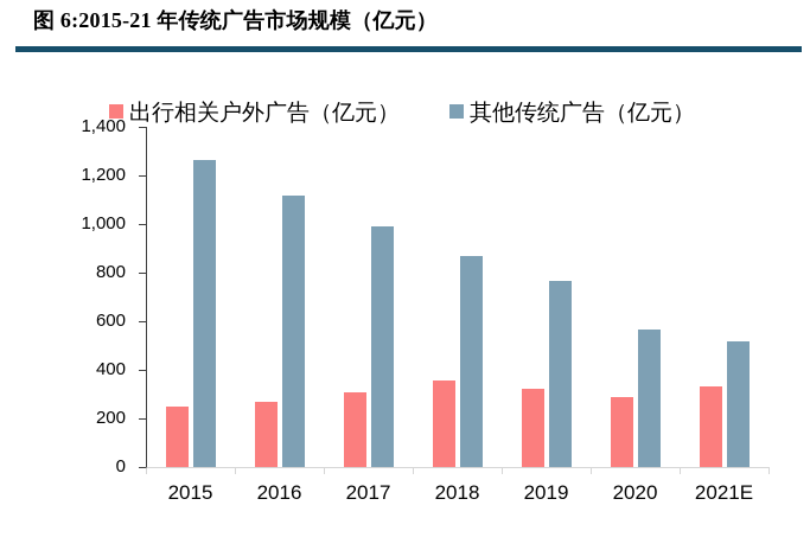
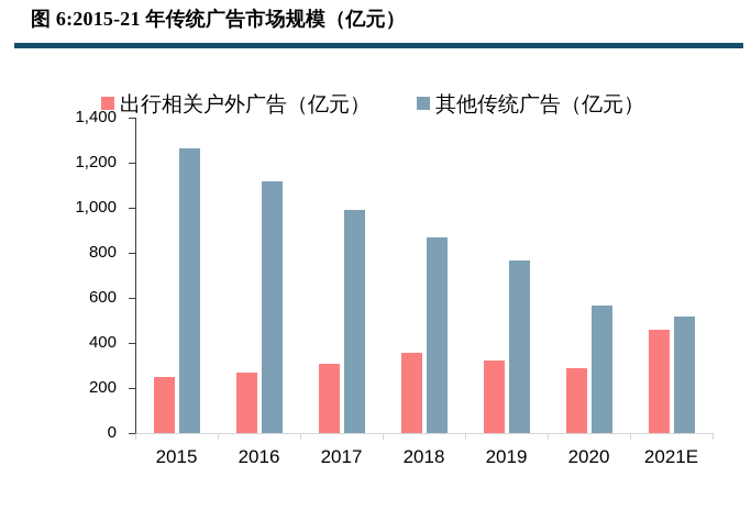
出行相关户外广告（亿元）/2021E: 330 -> 460
